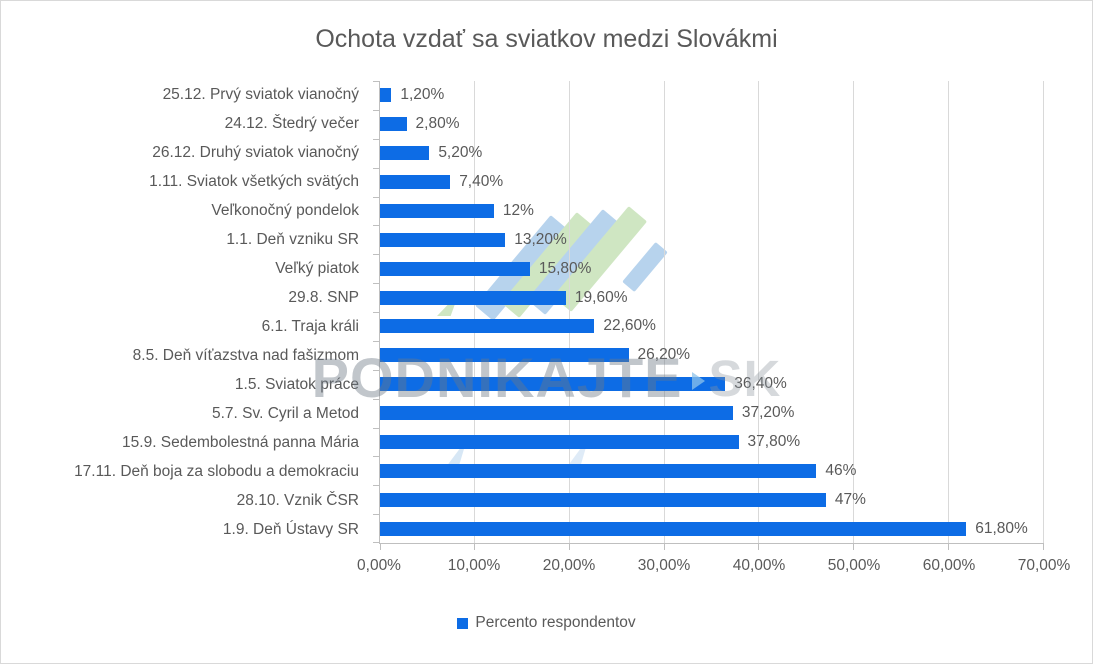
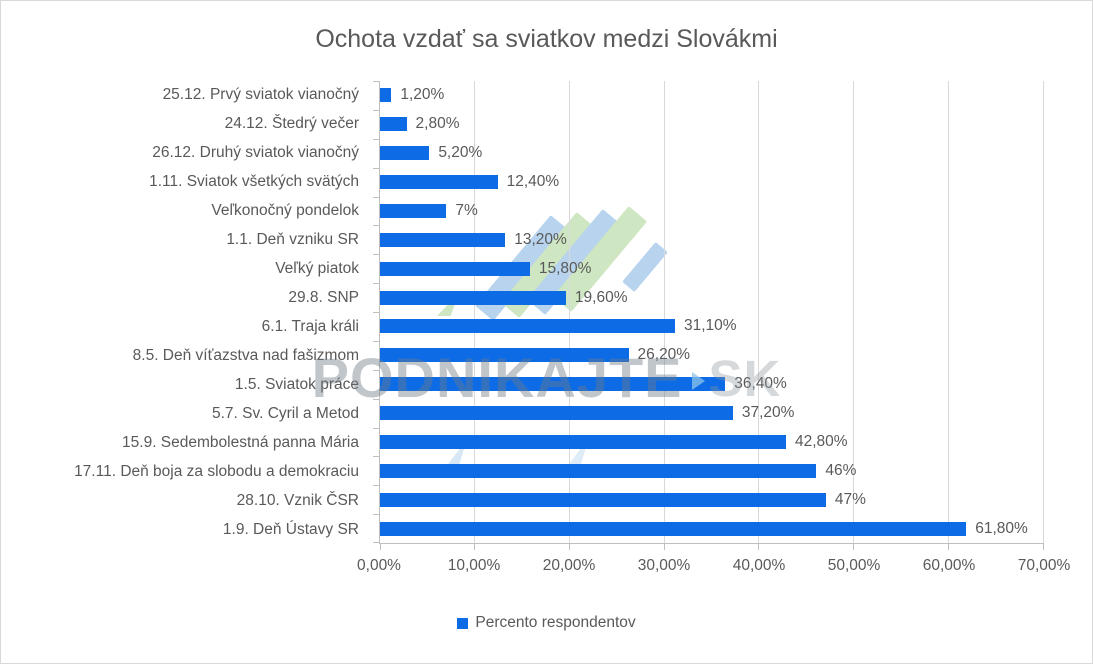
1.11. Sviatok všetkých svätých: 7,40% -> 12,40%
Veľkonočný pondelok: 12% -> 7%
6.1. Traja králi: 22,60% -> 31,10%
15.9. Sedembolestná panna Mária: 37,80% -> 42,80%
